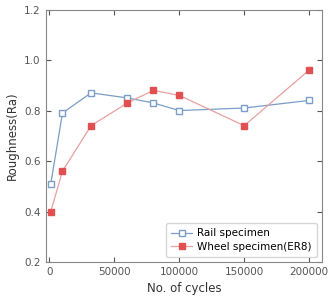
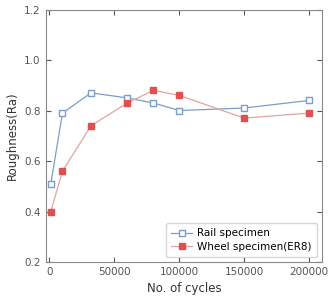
Wheel specimen(ER8)/150000: 0.74 -> 0.77
Wheel specimen(ER8)/200000: 0.96 -> 0.79
